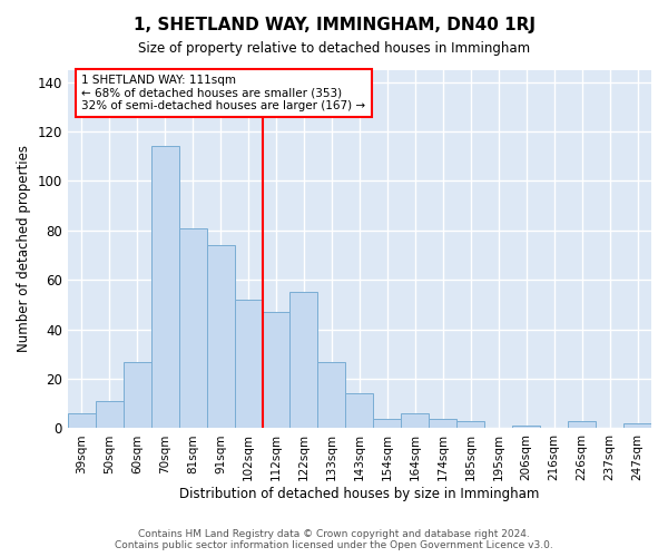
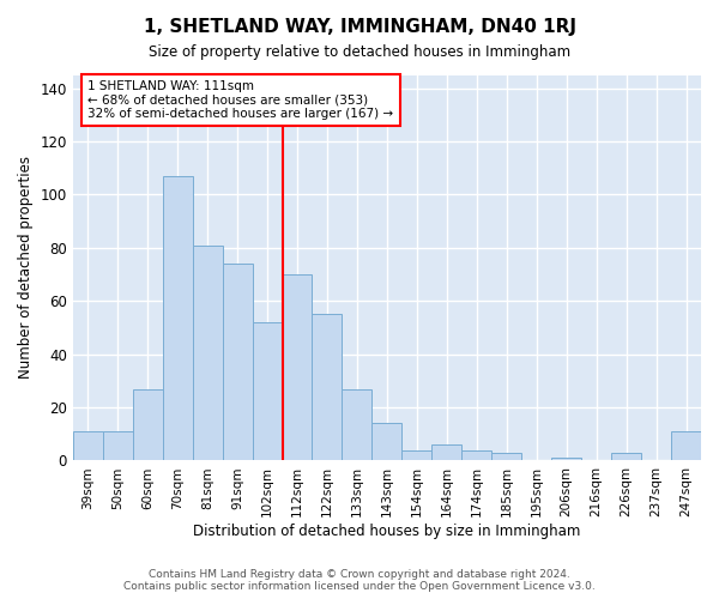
39sqm: 6 -> 11
70sqm: 114 -> 107
112sqm: 47 -> 70
247sqm: 2 -> 11
